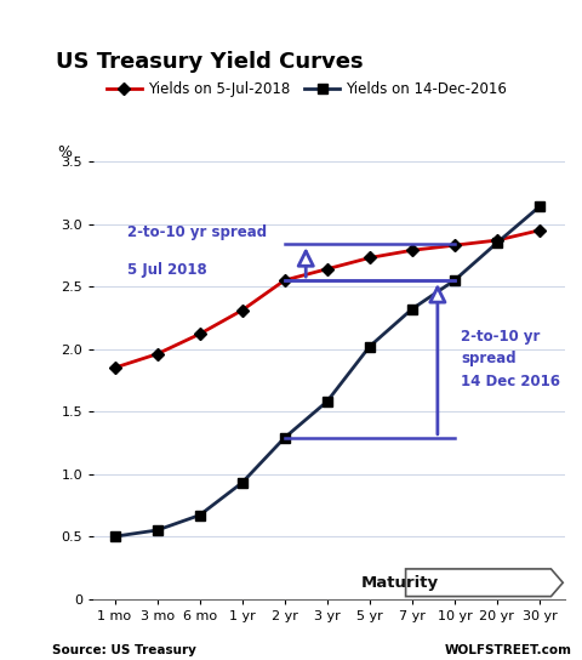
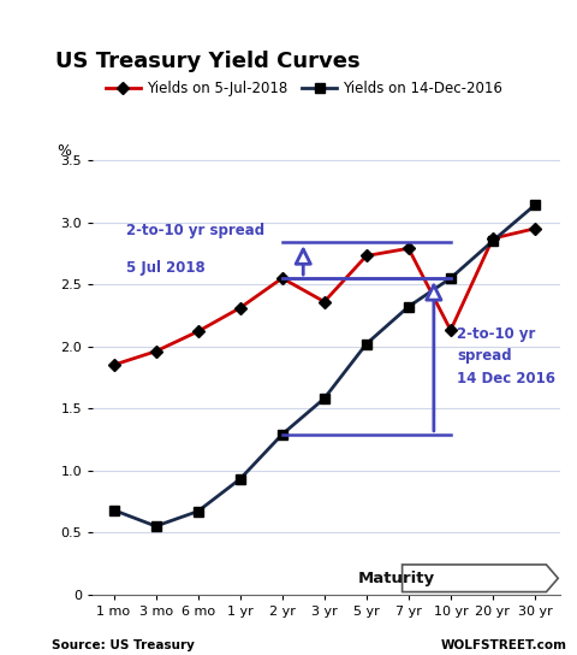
Yields on 14-Dec-2016/1 mo: 0.50 -> 0.68
Yields on 5-Jul-2018/3 yr: 2.64 -> 2.36
Yields on 5-Jul-2018/10 yr: 2.83 -> 2.13
